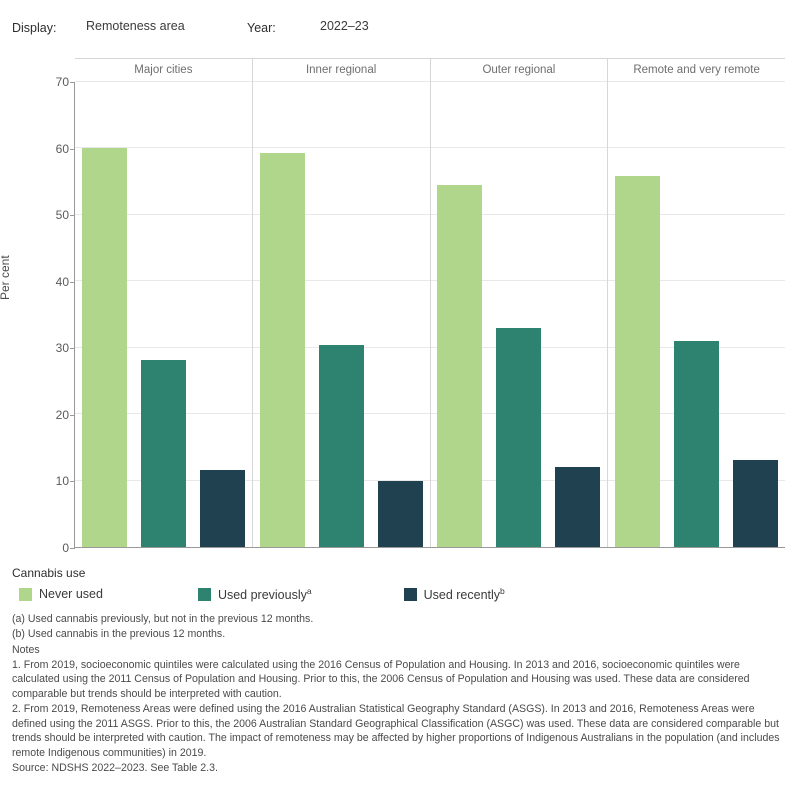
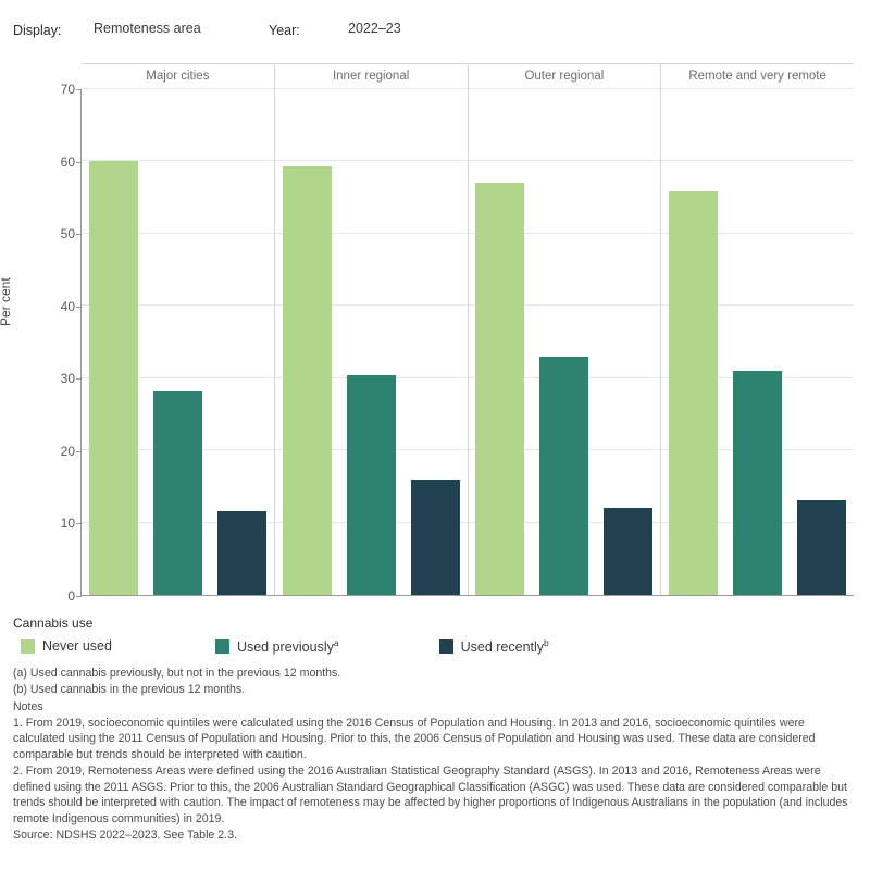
Used recently/Inner regional: 10 -> 16
Never used/Outer regional: 54 -> 57
